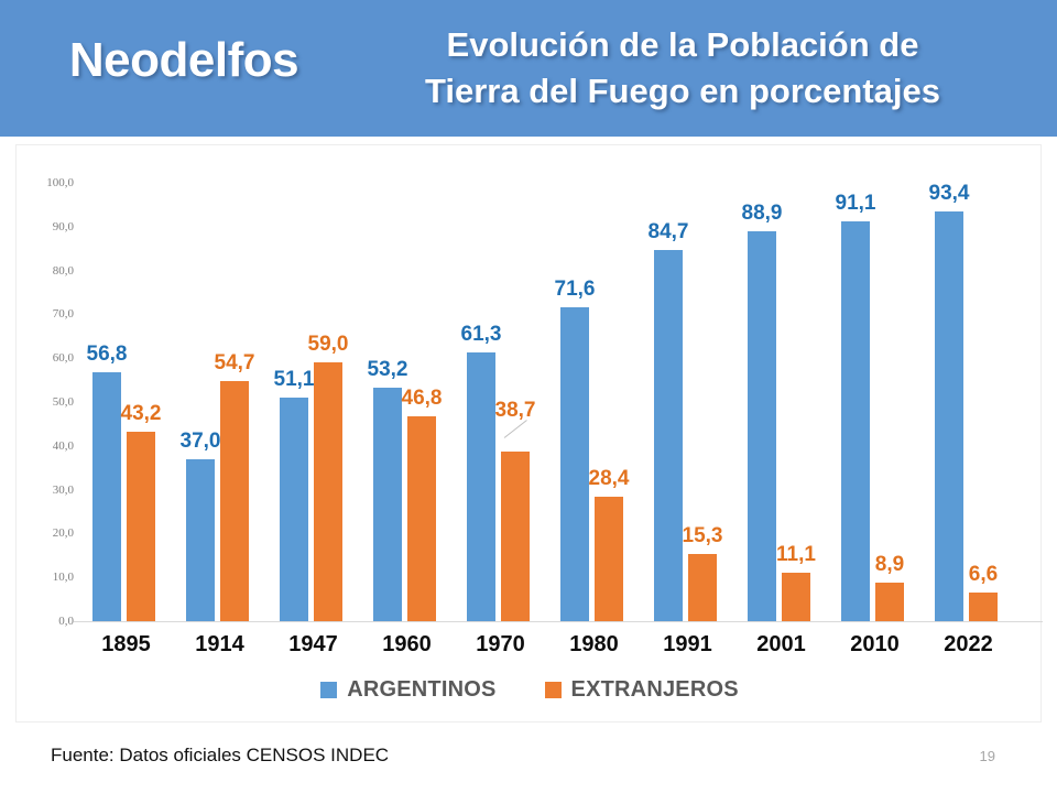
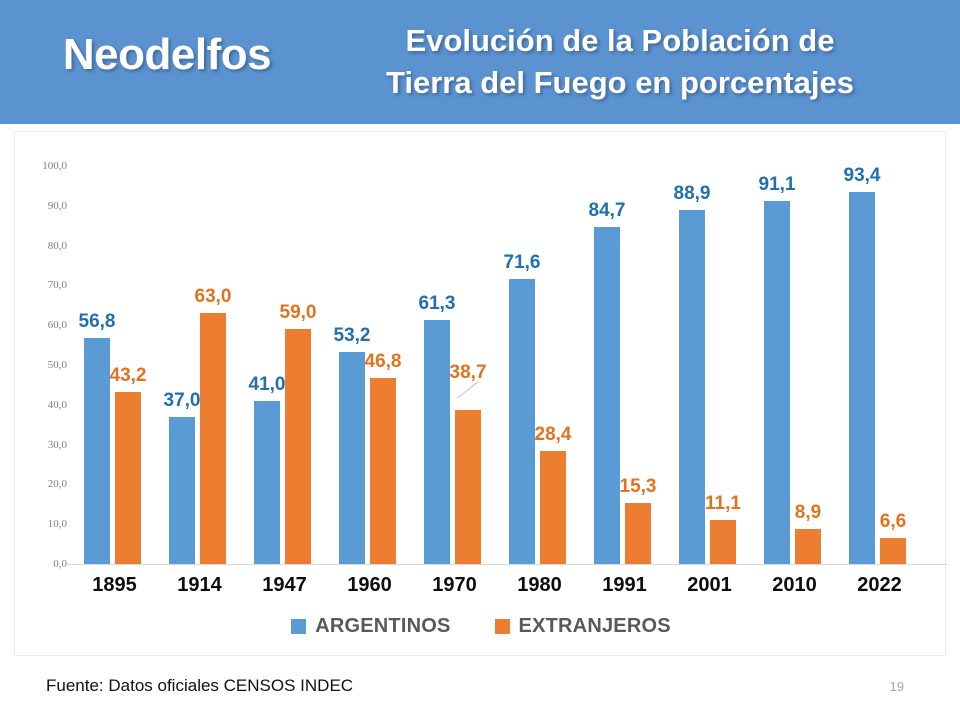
EXTRANJEROS/1914: 54,7 -> 63,0
ARGENTINOS/1947: 51,1 -> 41,0
